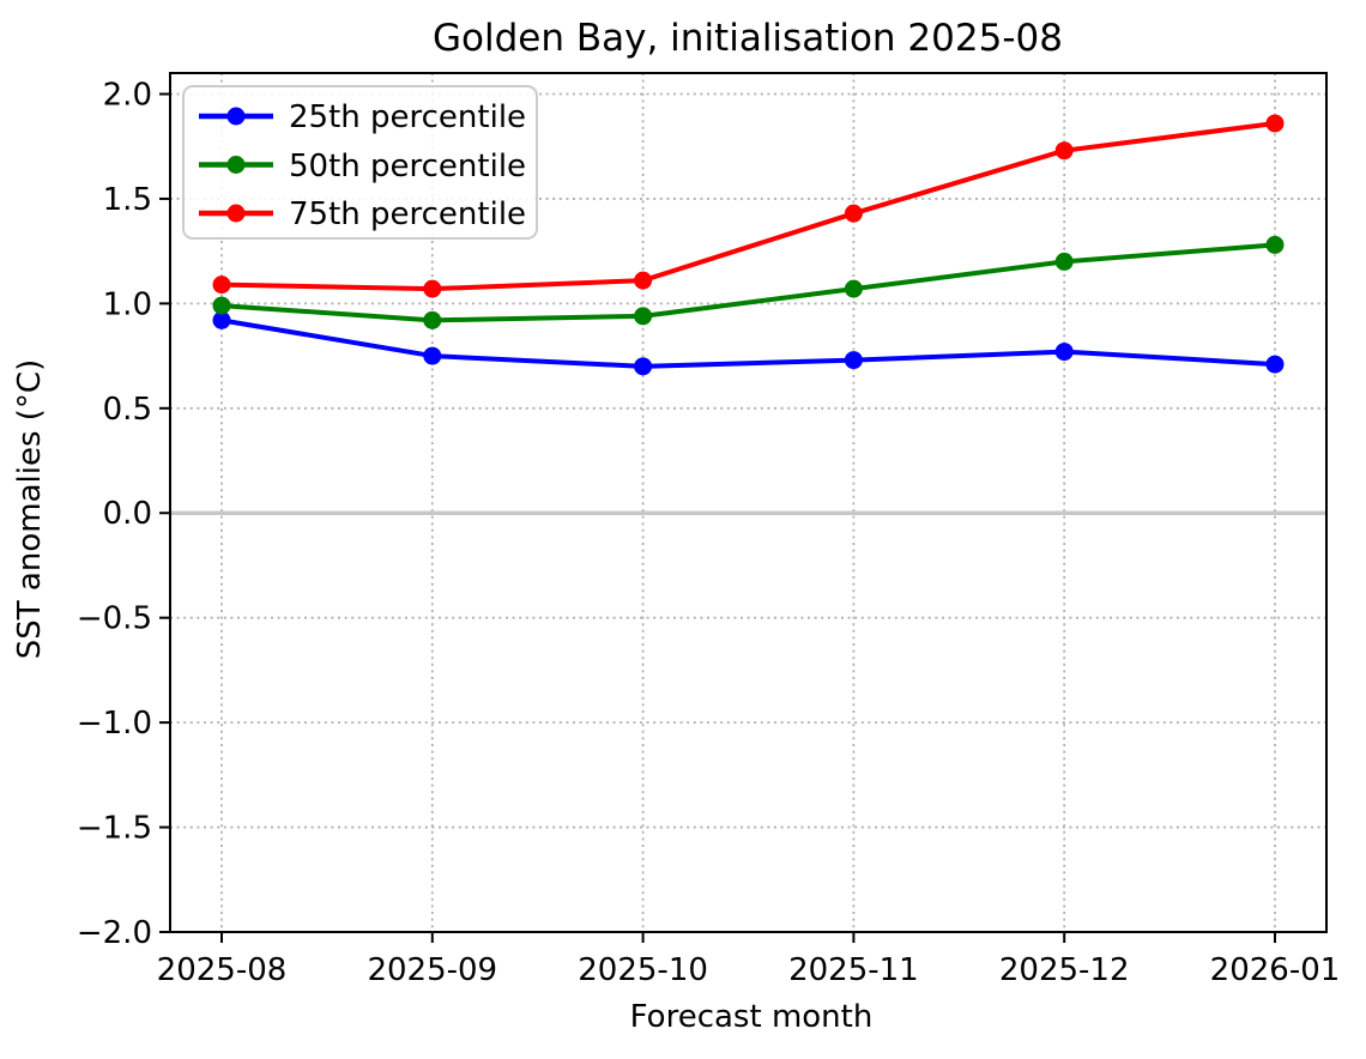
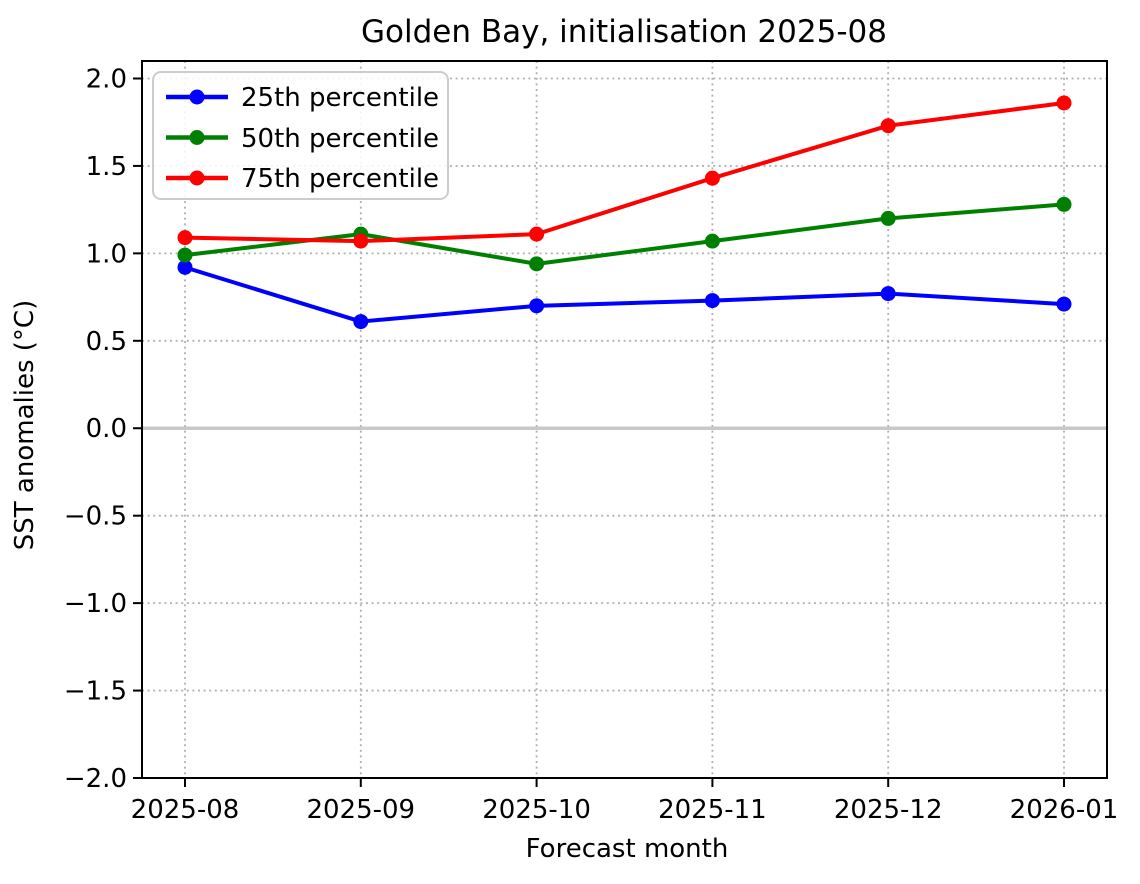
25th percentile/2025-09: 0.75 -> 0.61
50th percentile/2025-09: 0.92 -> 1.11
